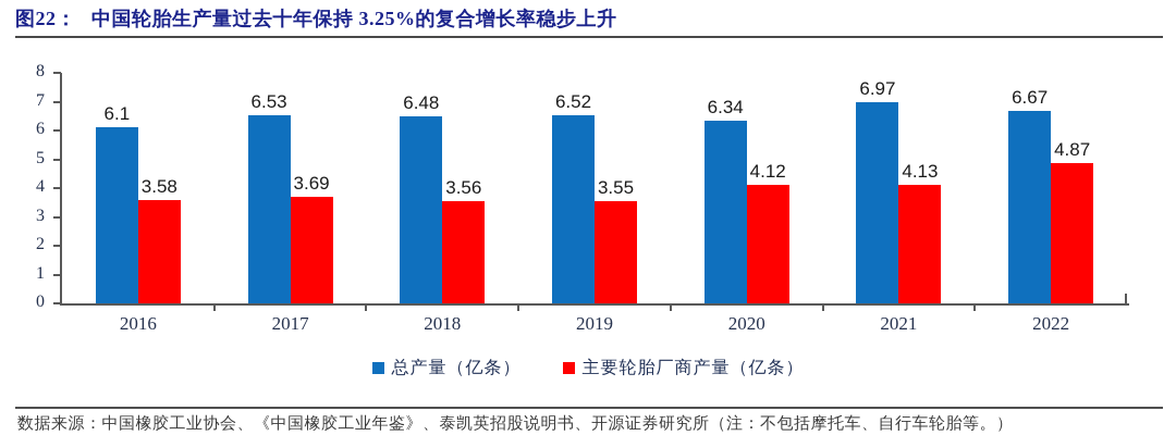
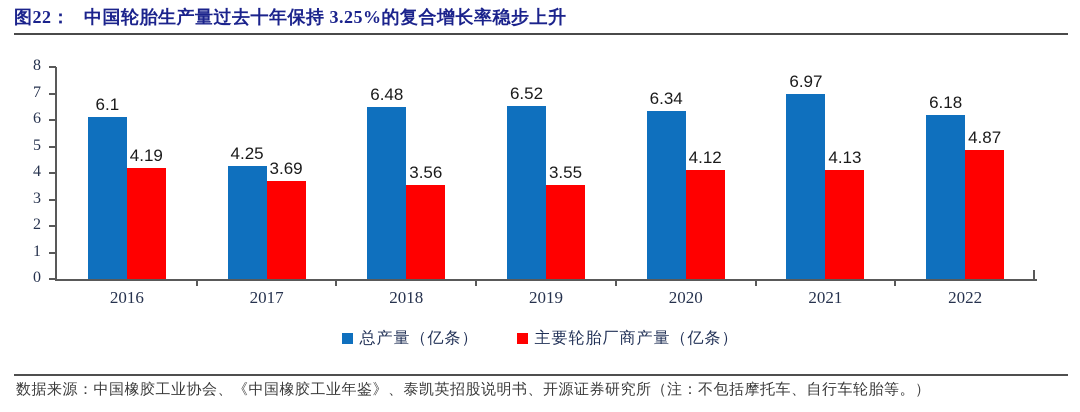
主要轮胎厂商产量（亿条）/2016: 3.58 -> 4.19
总产量（亿条）/2017: 6.53 -> 4.25
总产量（亿条）/2022: 6.67 -> 6.18
